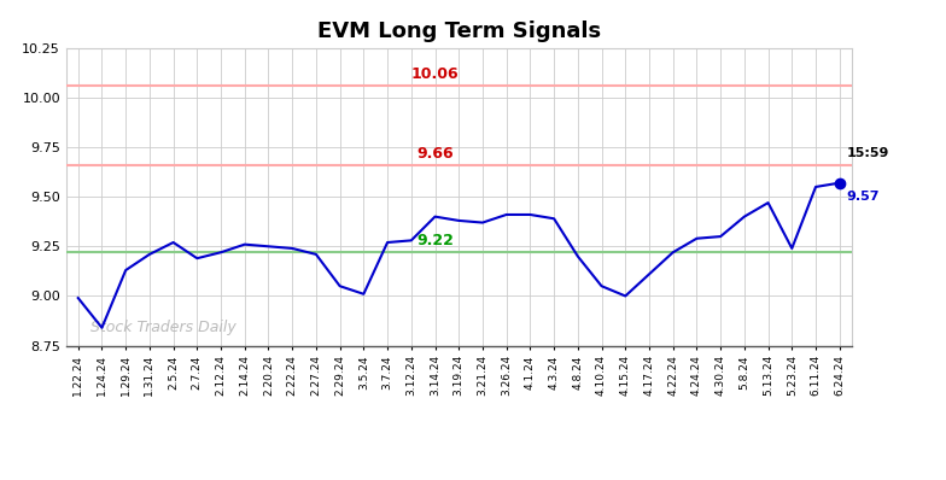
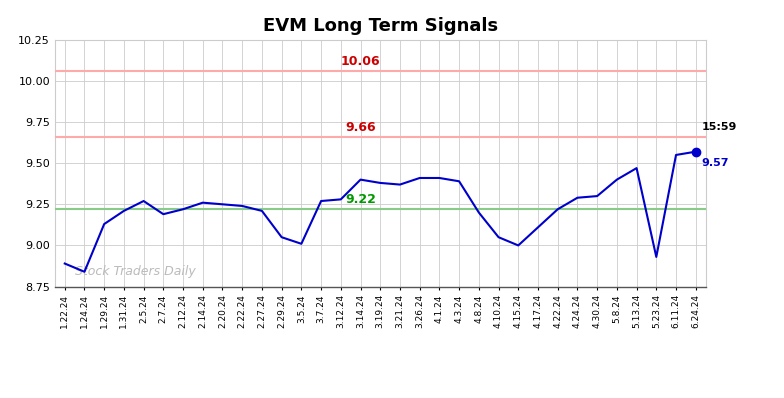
1.22.24: 8.99 -> 8.89
5.23.24: 9.24 -> 8.93
